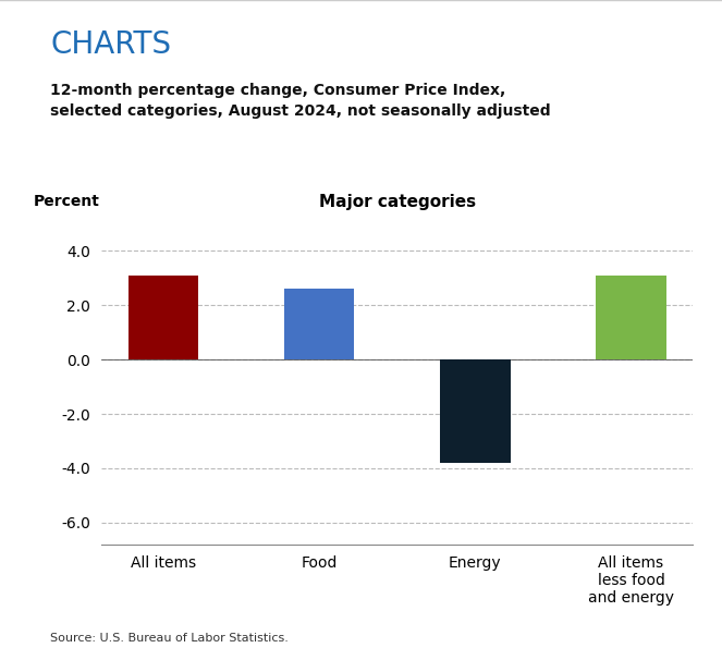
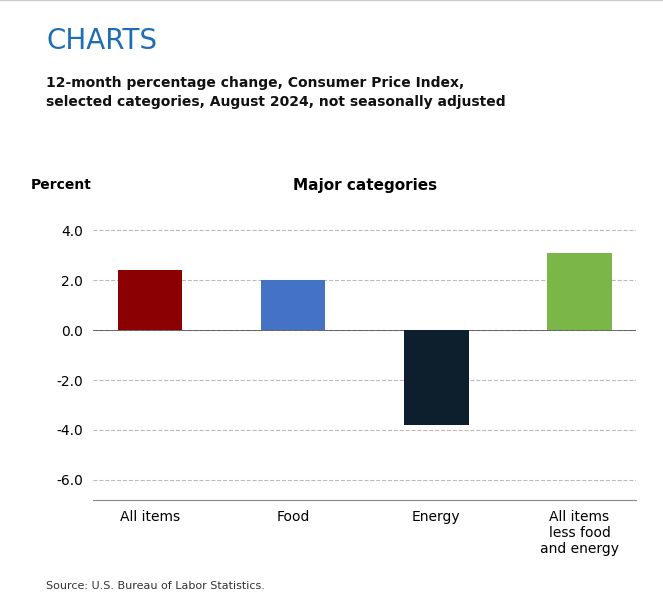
All items: 3.1 -> 2.4
Food: 2.6 -> 2.0
